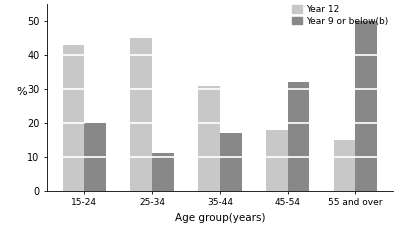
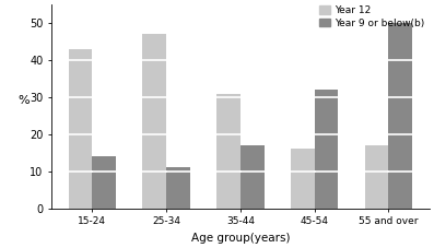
Year 9 or below(b)/15-24: 20 -> 14
Year 12/25-34: 45 -> 47
Year 12/45-54: 18 -> 16
Year 12/55 and over: 15 -> 17
